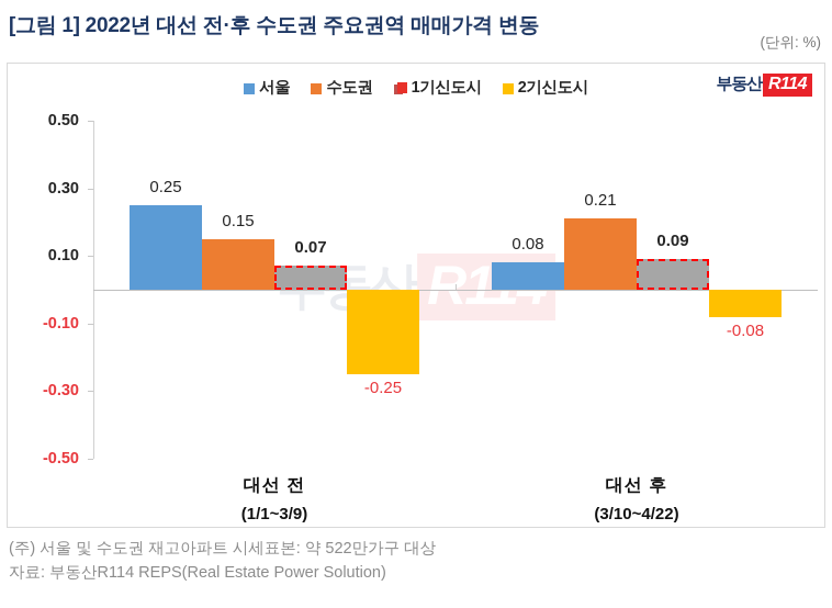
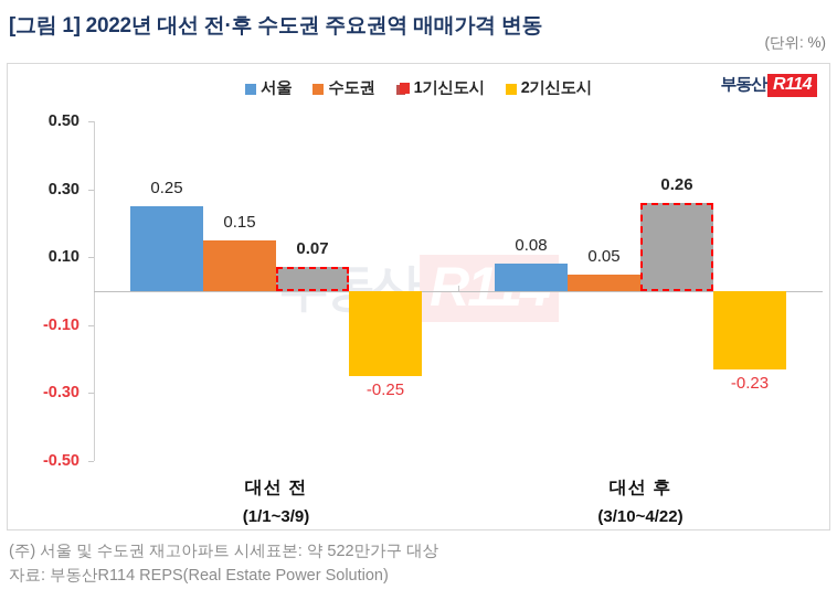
수도권/대선 후: 0.21 -> 0.05
1기신도시/대선 후: 0.09 -> 0.26
2기신도시/대선 후: -0.08 -> -0.23
